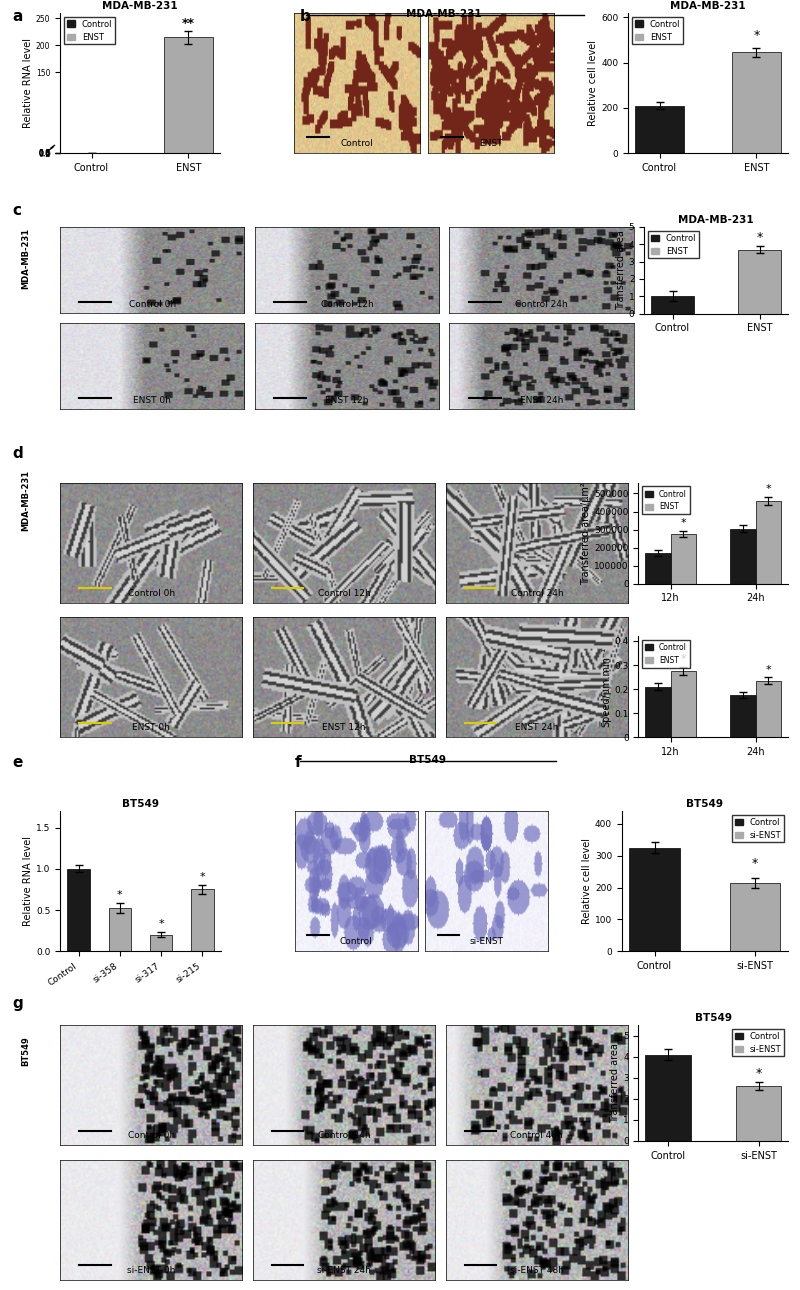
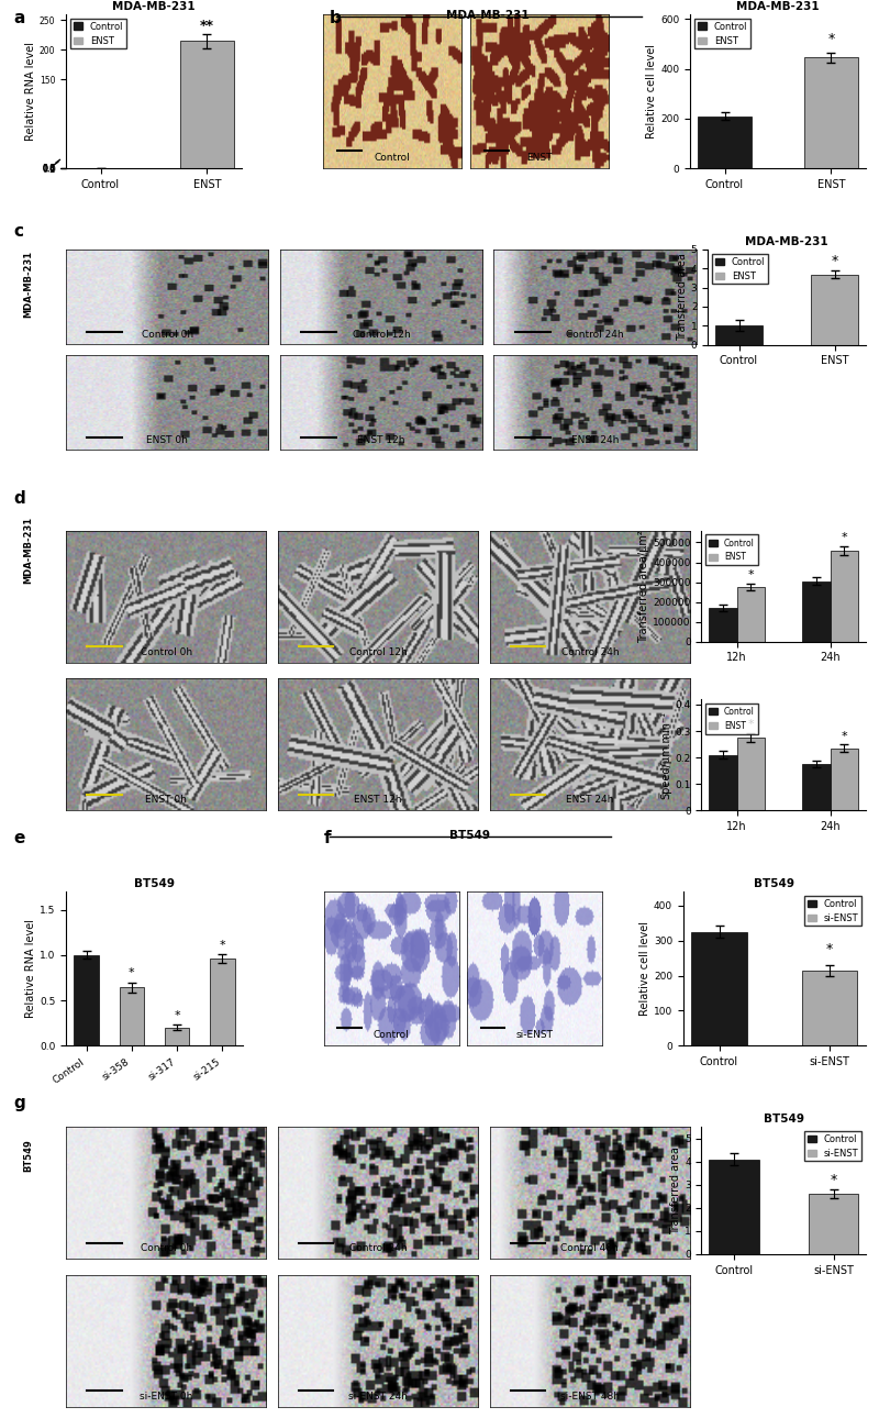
si-358: 0.52 -> 0.64
si-215: 0.75 -> 0.96
